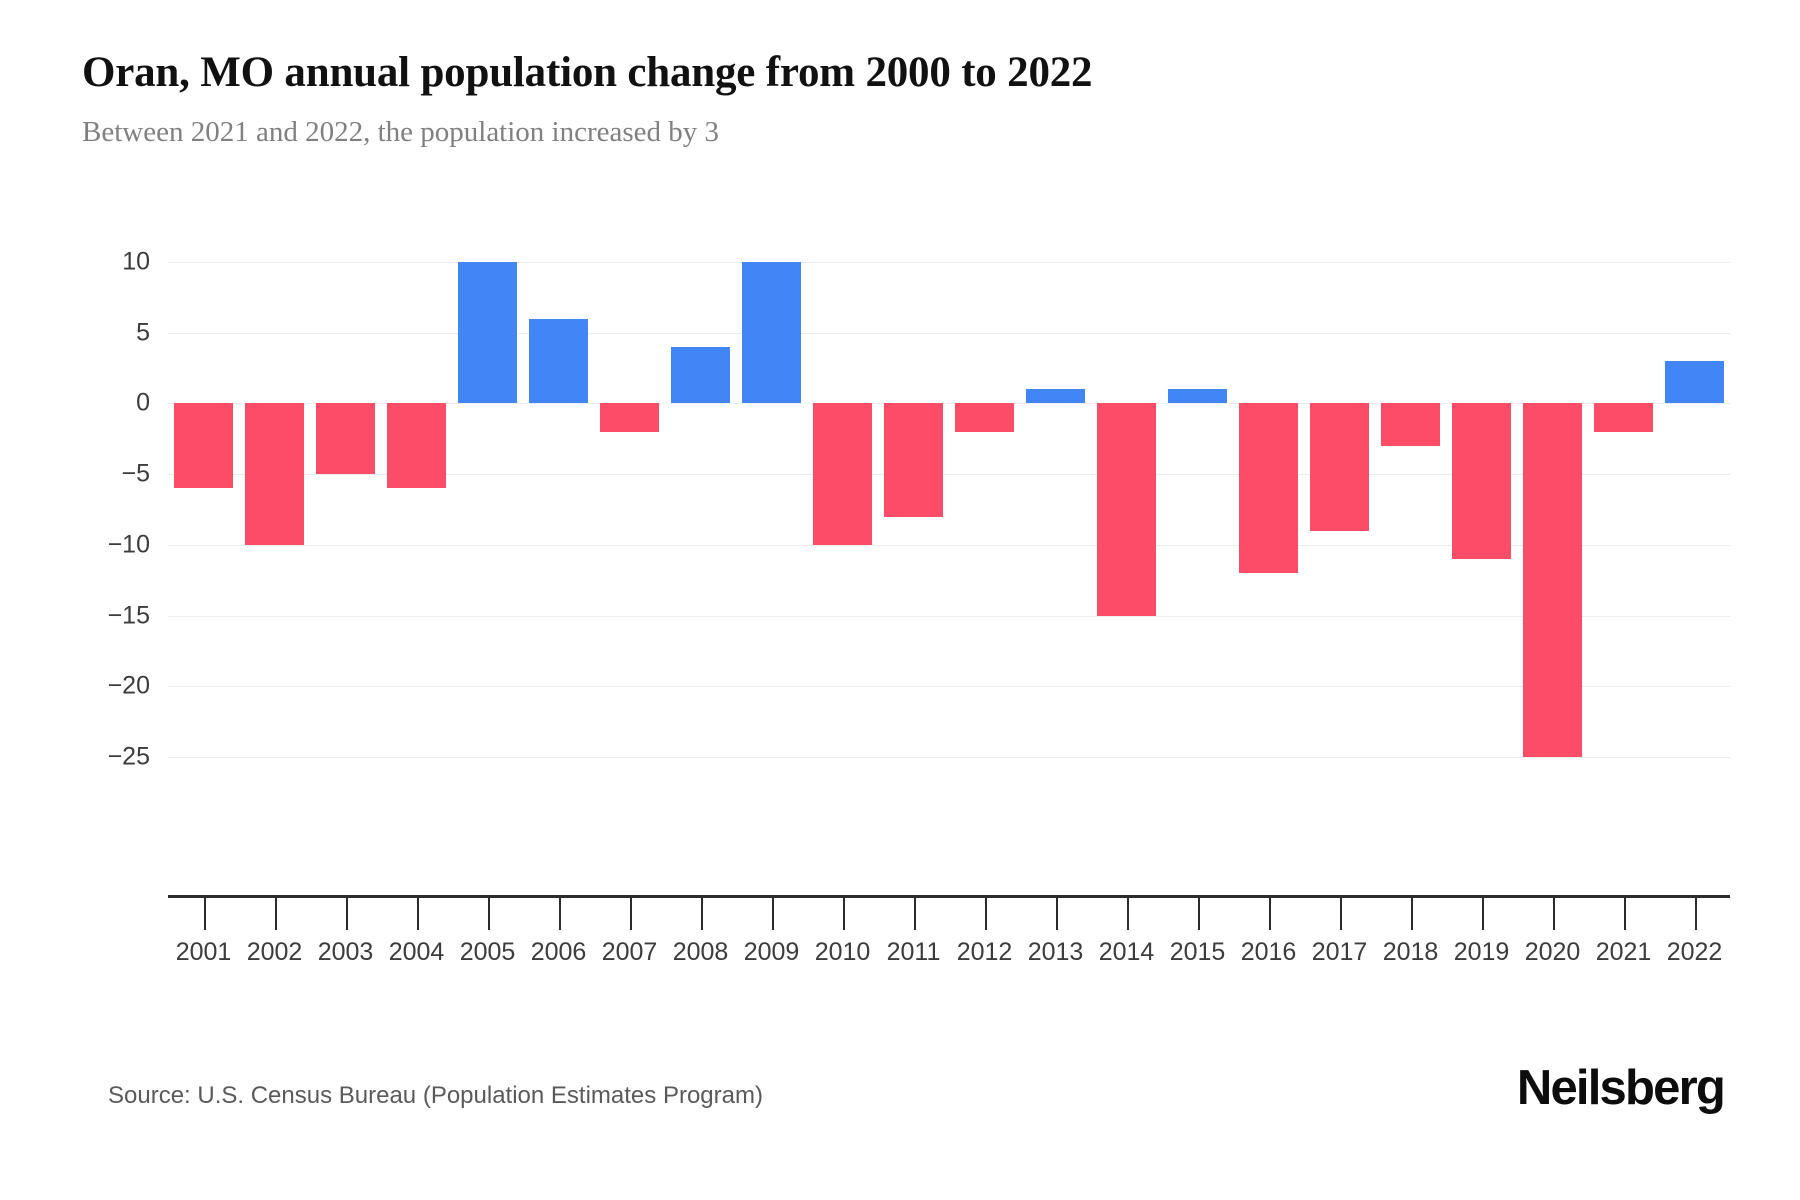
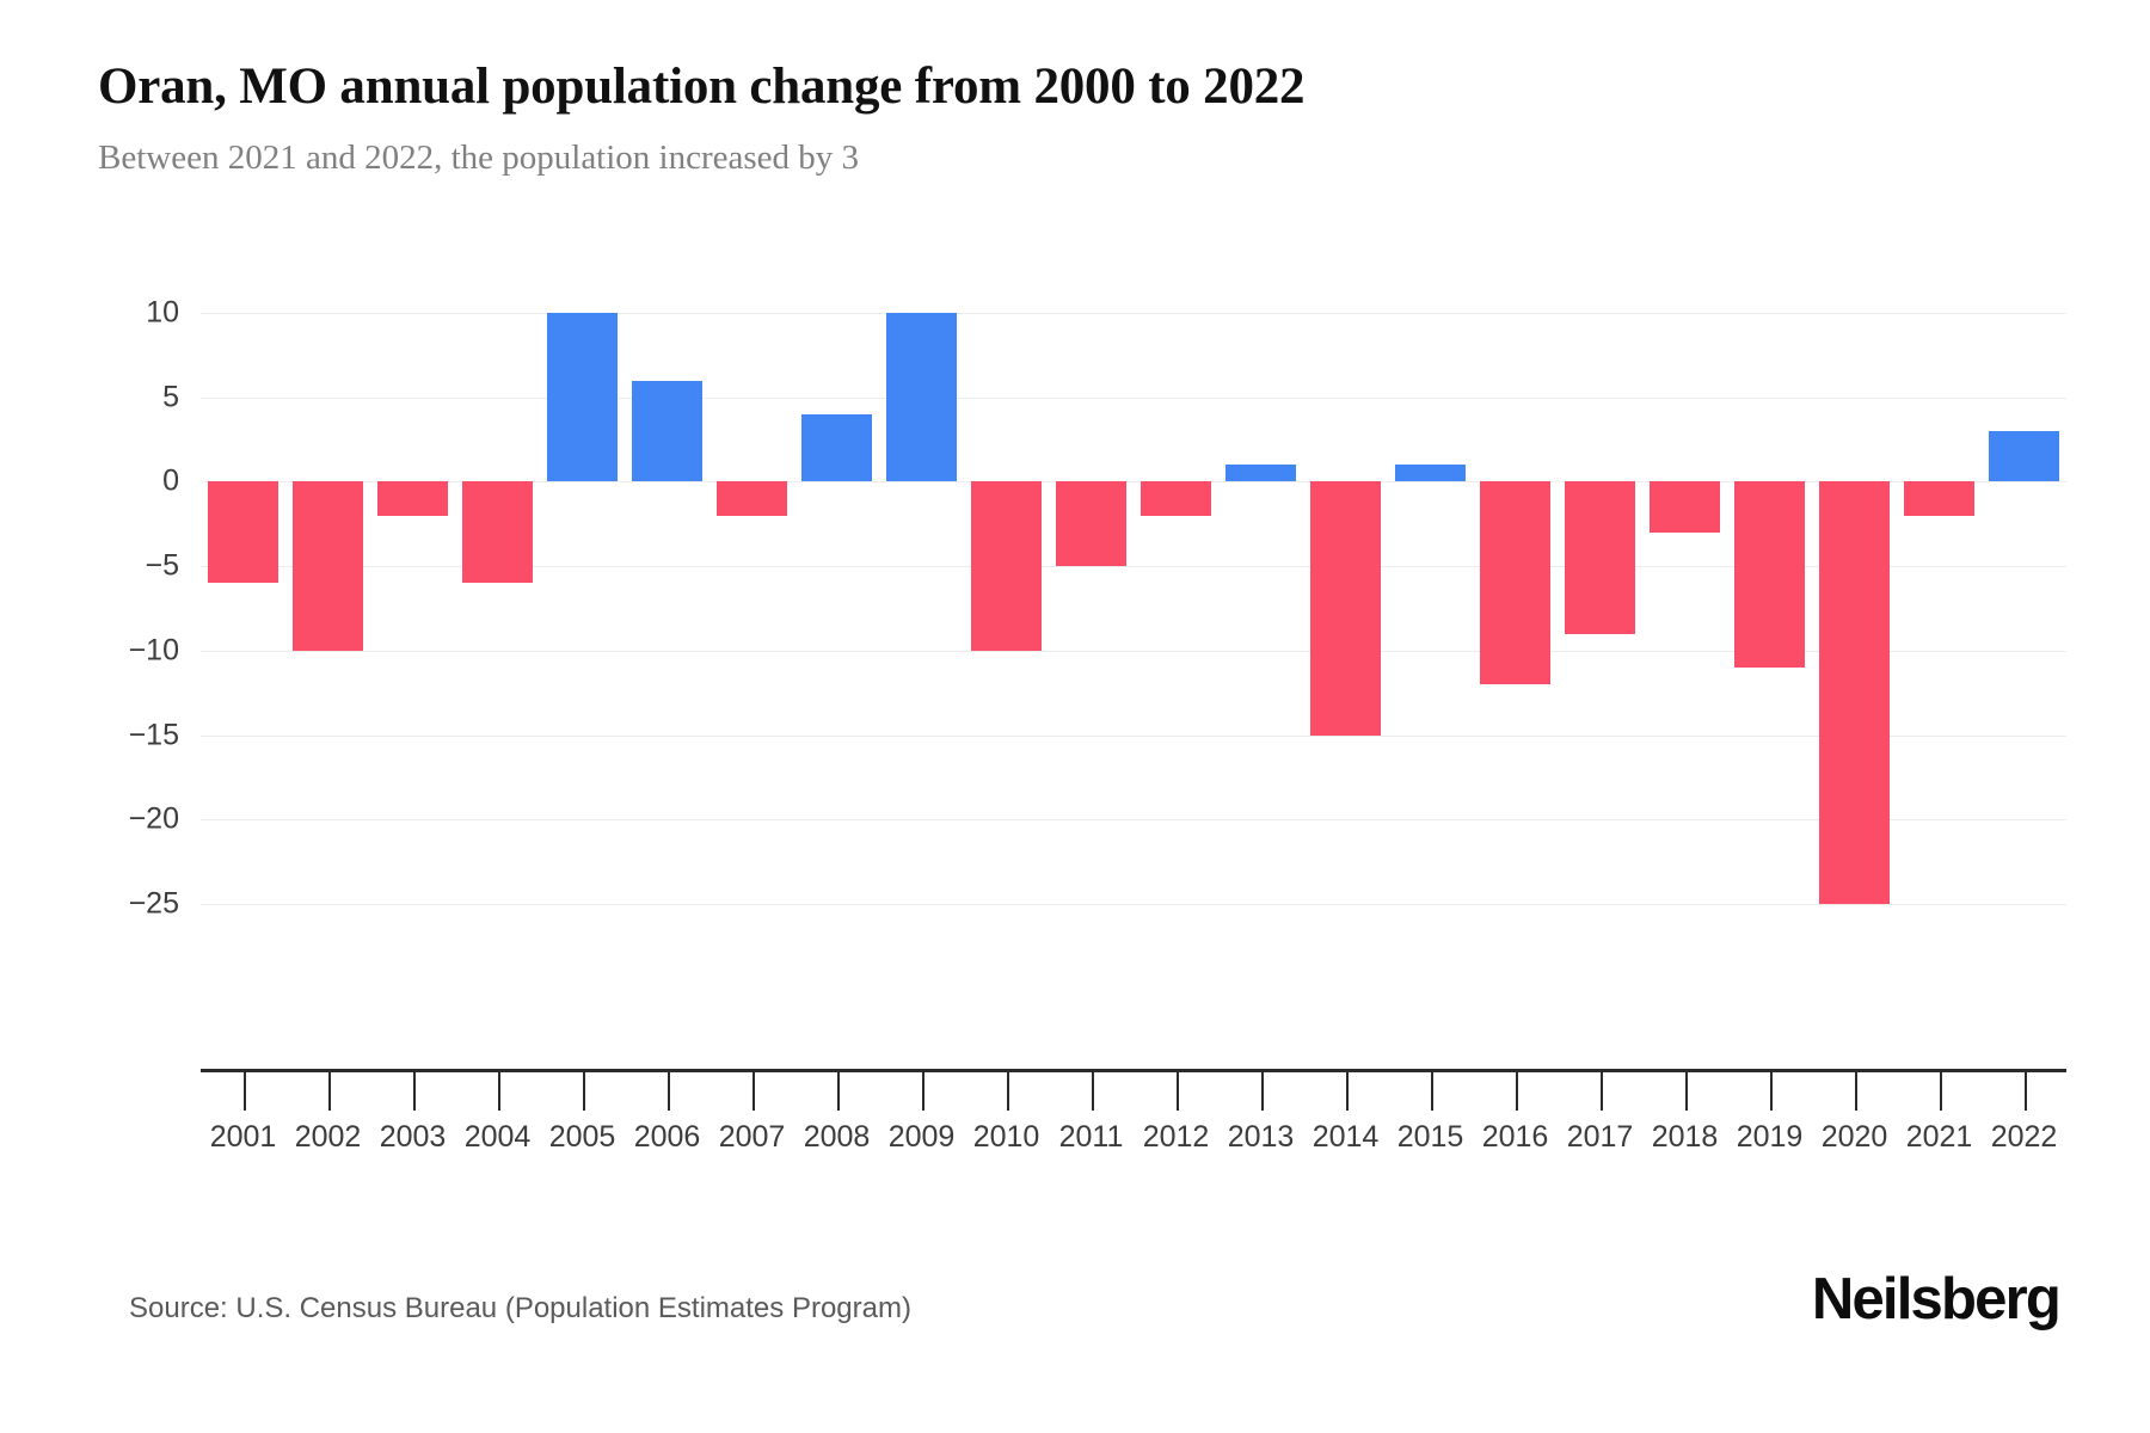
2003: -5 -> -2
2011: -8 -> -5
